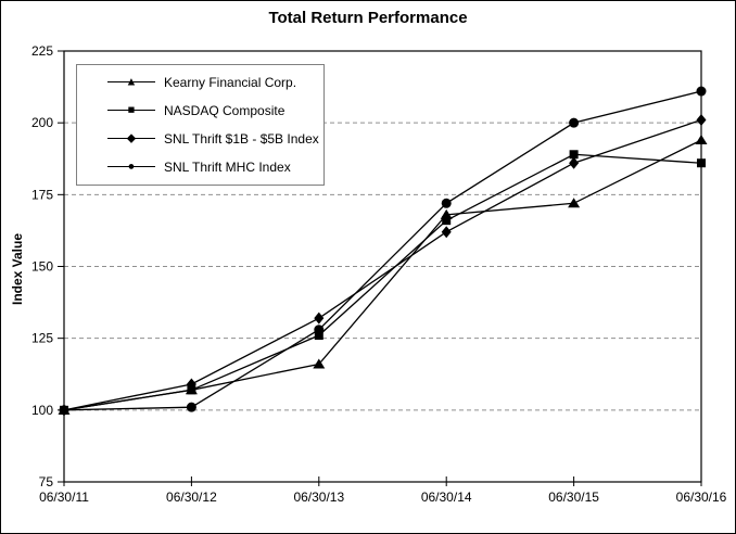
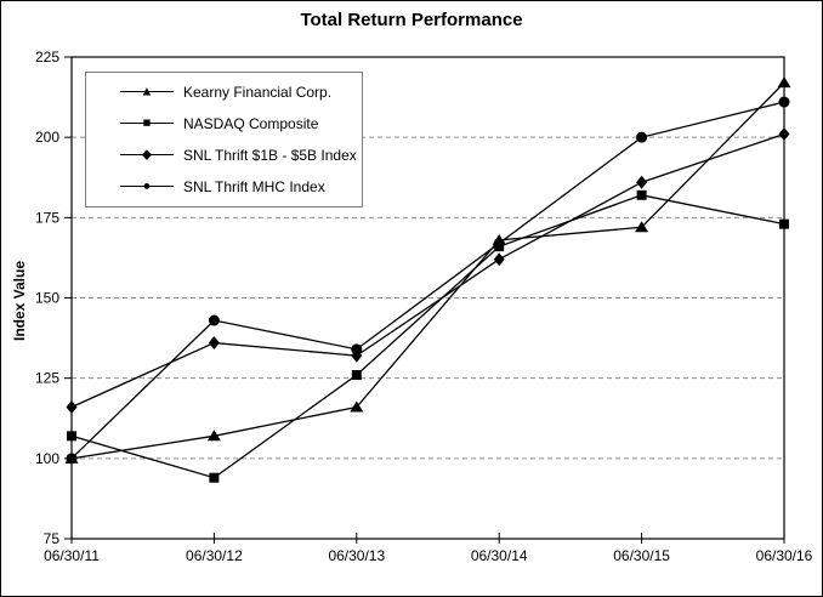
NASDAQ Composite/06/30/11: 100 -> 107
SNL Thrift $1B - $5B Index/06/30/11: 100 -> 116
NASDAQ Composite/06/30/12: 107 -> 94
SNL Thrift $1B - $5B Index/06/30/12: 109 -> 136
SNL Thrift MHC Index/06/30/12: 101 -> 143
SNL Thrift MHC Index/06/30/13: 128 -> 134
SNL Thrift MHC Index/06/30/14: 172 -> 167
NASDAQ Composite/06/30/15: 189 -> 182
Kearny Financial Corp./06/30/16: 194 -> 217
NASDAQ Composite/06/30/16: 186 -> 173
